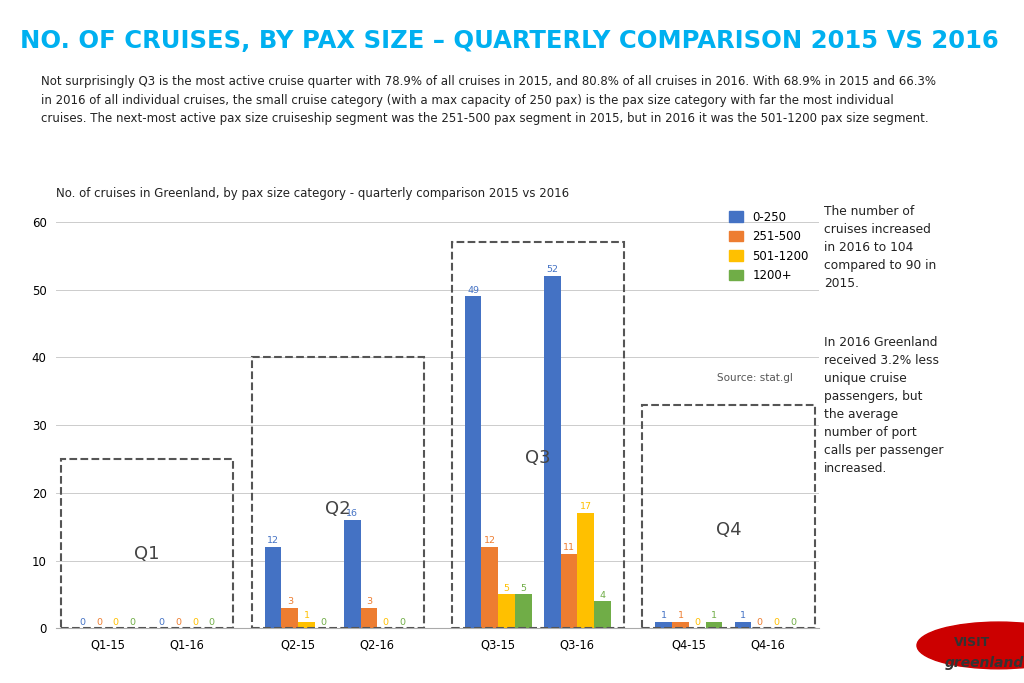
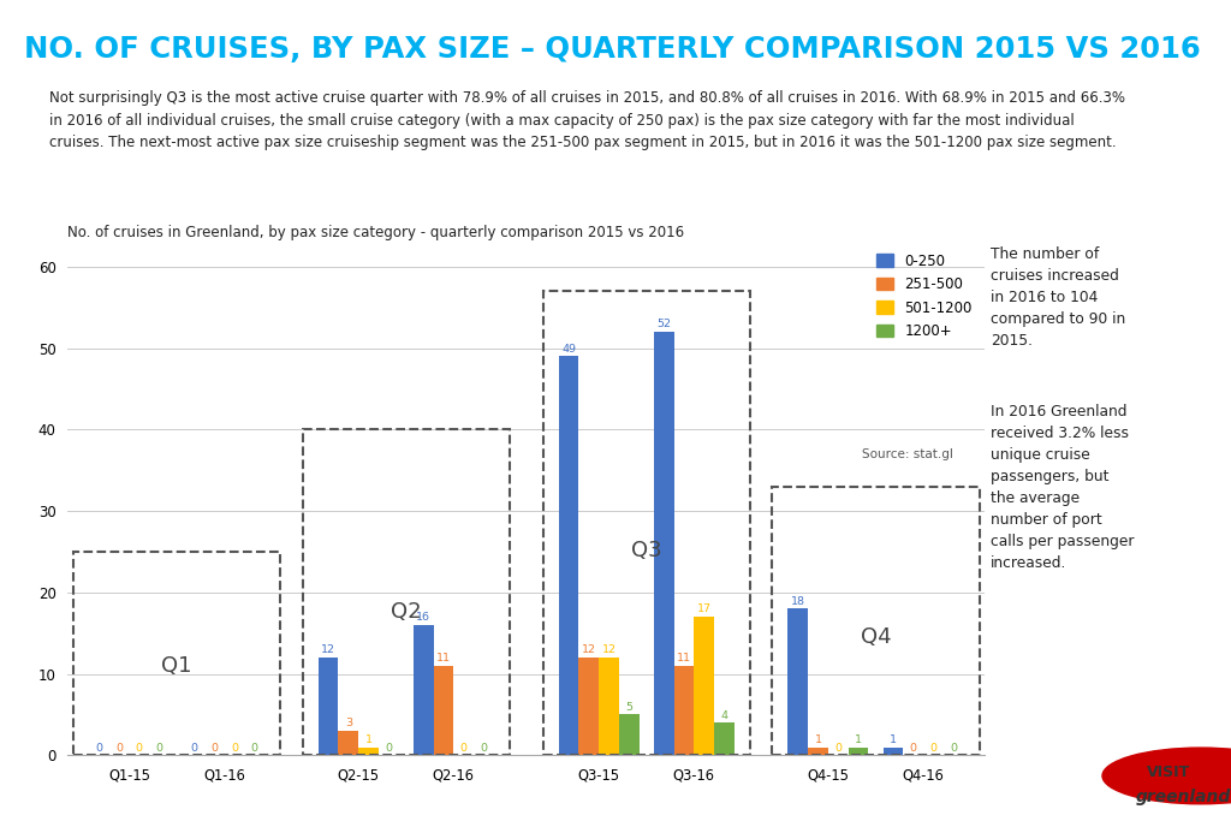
251-500/Q2-16: 3 -> 11
501-1200/Q3-15: 5 -> 12
0-250/Q4-15: 1 -> 18
